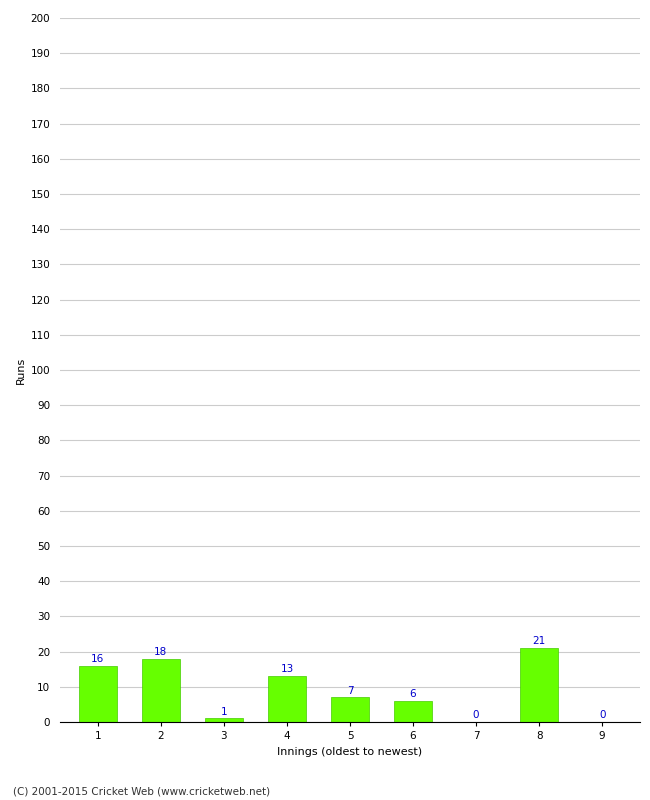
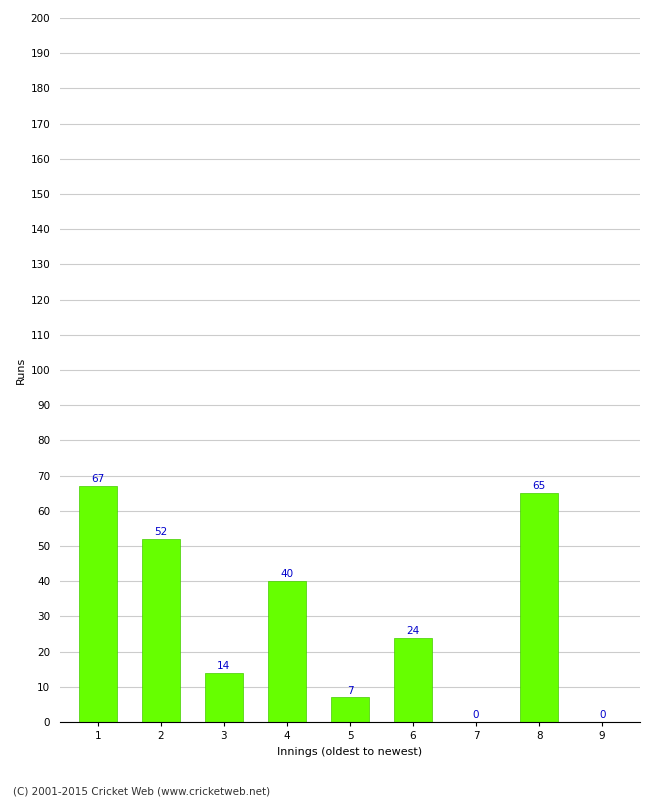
1: 16 -> 67
2: 18 -> 52
3: 1 -> 14
4: 13 -> 40
6: 6 -> 24
8: 21 -> 65
